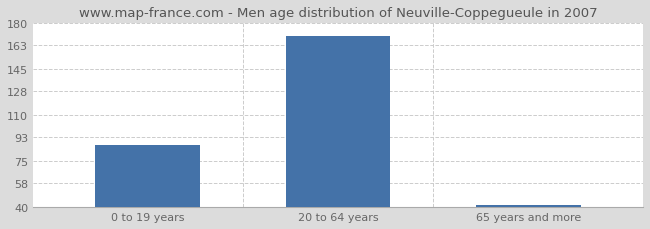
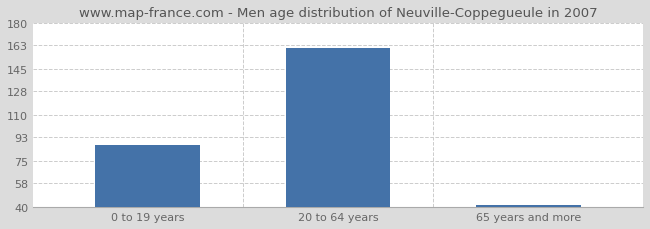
20 to 64 years: 170 -> 161
